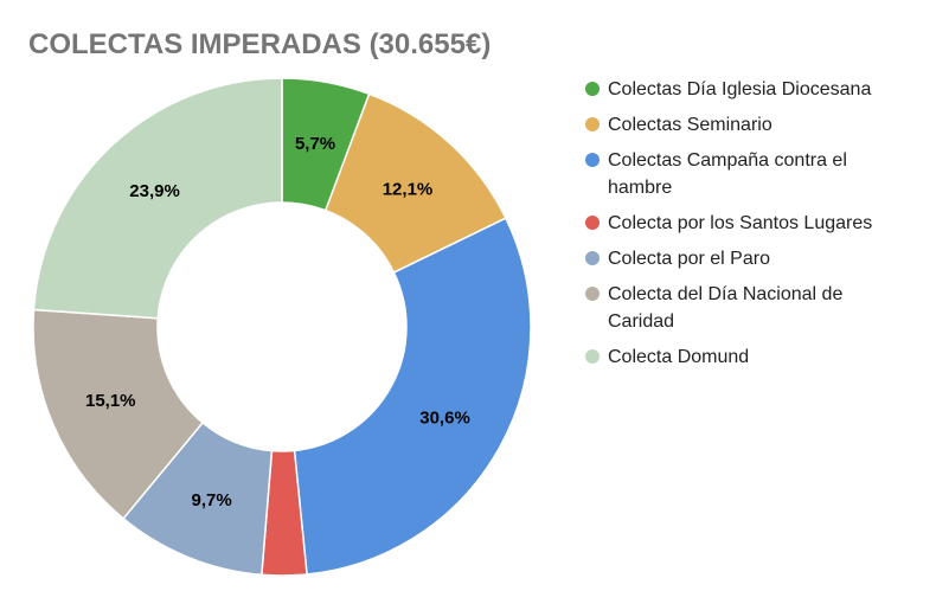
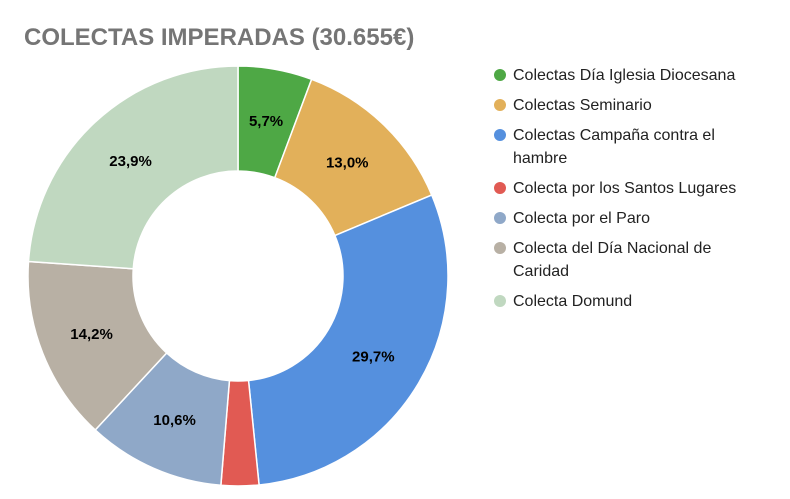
Colectas Seminario: 12,1% -> 13,0%
Colectas Campaña contra el hambre: 30,6% -> 29,7%
Colecta por el Paro: 9,7% -> 10,6%
Colecta del Día Nacional de Caridad: 15,1% -> 14,2%
